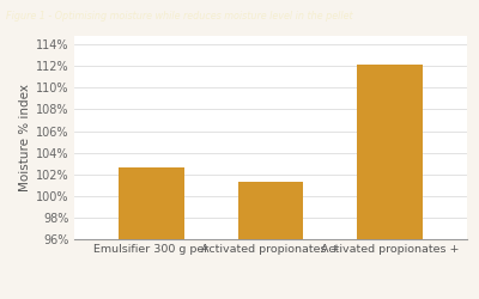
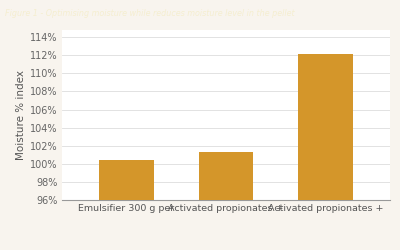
Emulsifier 300 g per: 102.6% -> 100.4%
